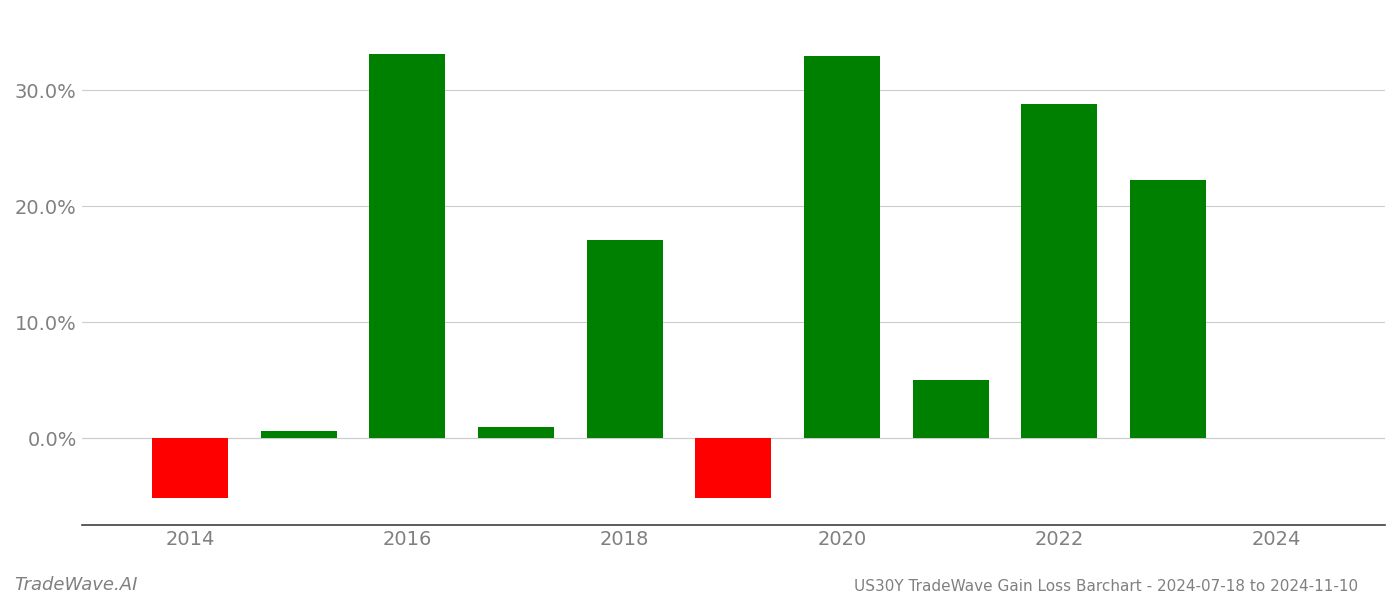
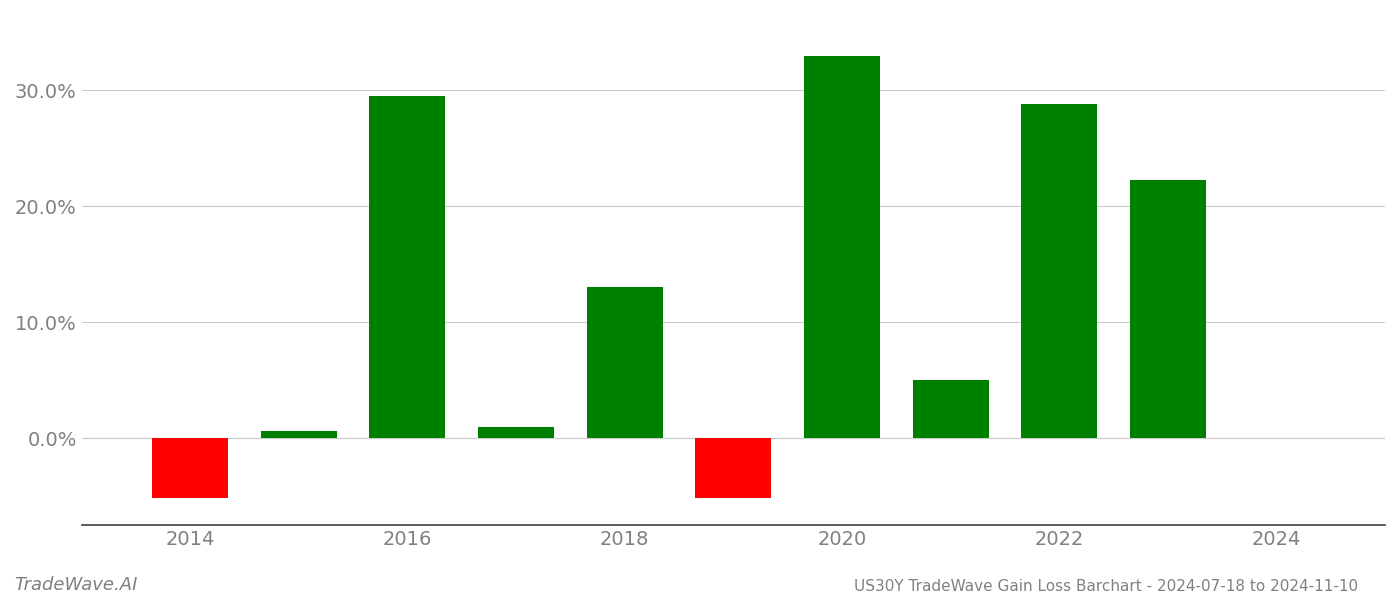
2016: 33.1% -> 29.5%
2018: 17.1% -> 13.0%
